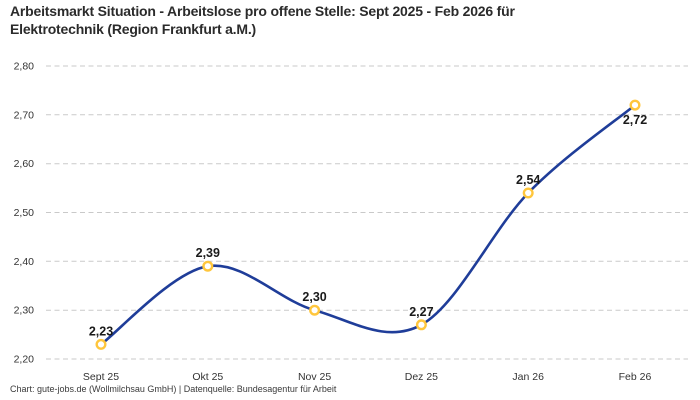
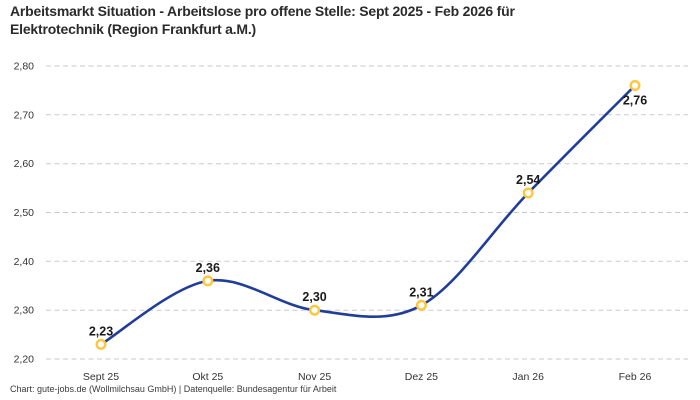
Okt 25: 2,39 -> 2,36
Dez 25: 2,27 -> 2,31
Feb 26: 2,72 -> 2,76
